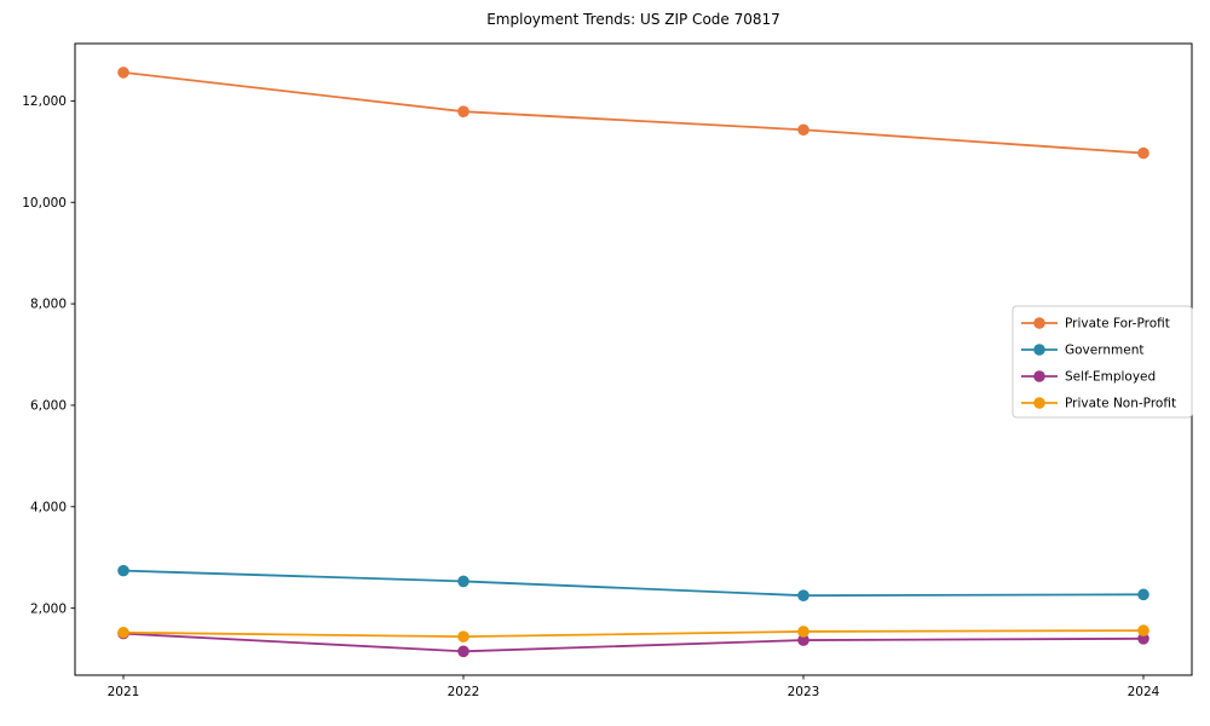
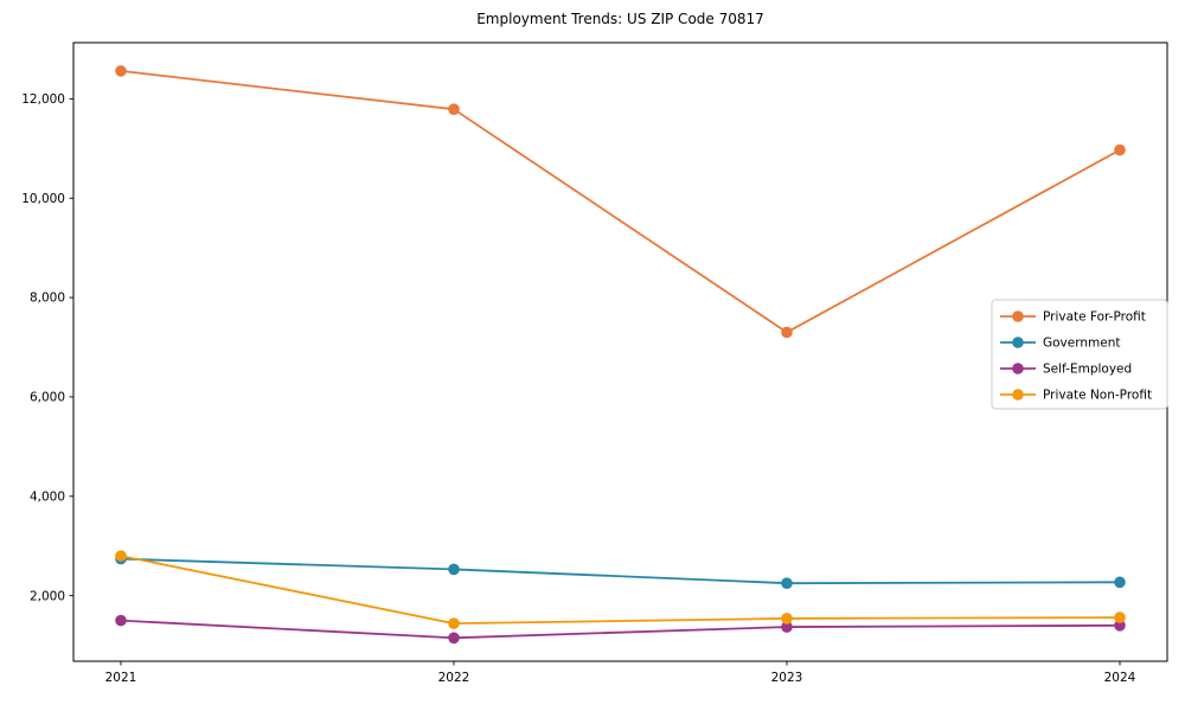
Private Non-Profit/2021: 1500 -> 2800
Private For-Profit/2023: 11400 -> 7300
